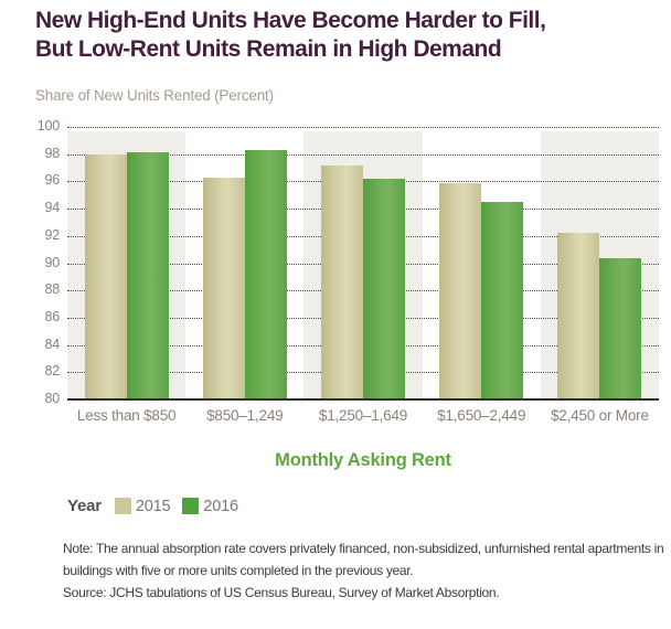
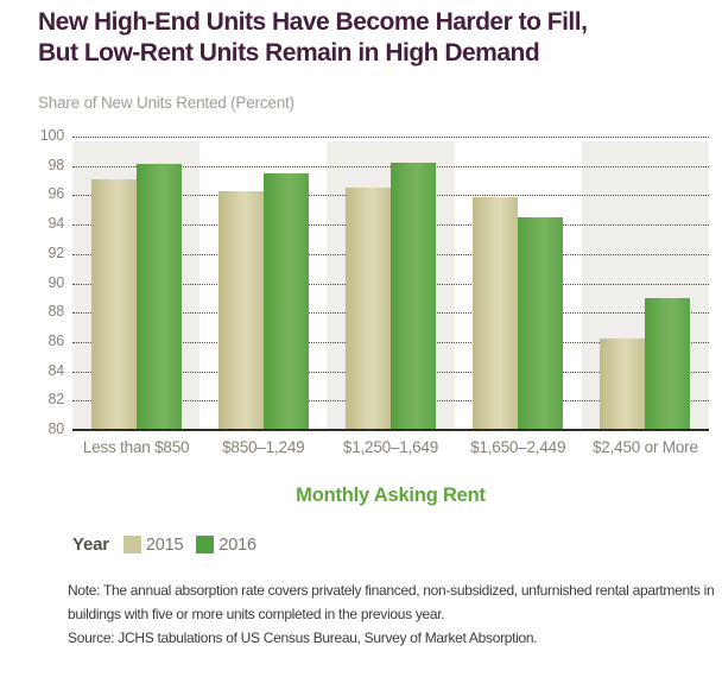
2015/Less than $850: 98.0 -> 97.1
2016/$850–1,249: 98.3 -> 97.5
2015/$1,250–1,649: 97.2 -> 96.5
2016/$1,250–1,649: 96.2 -> 98.2
2015/$2,450 or More: 92.2 -> 86.2
2016/$2,450 or More: 90.4 -> 89.0
